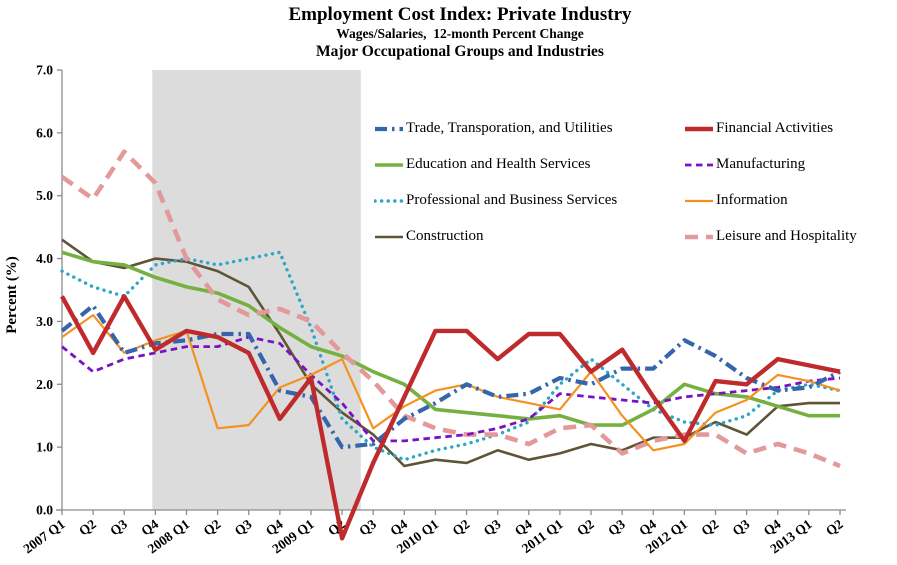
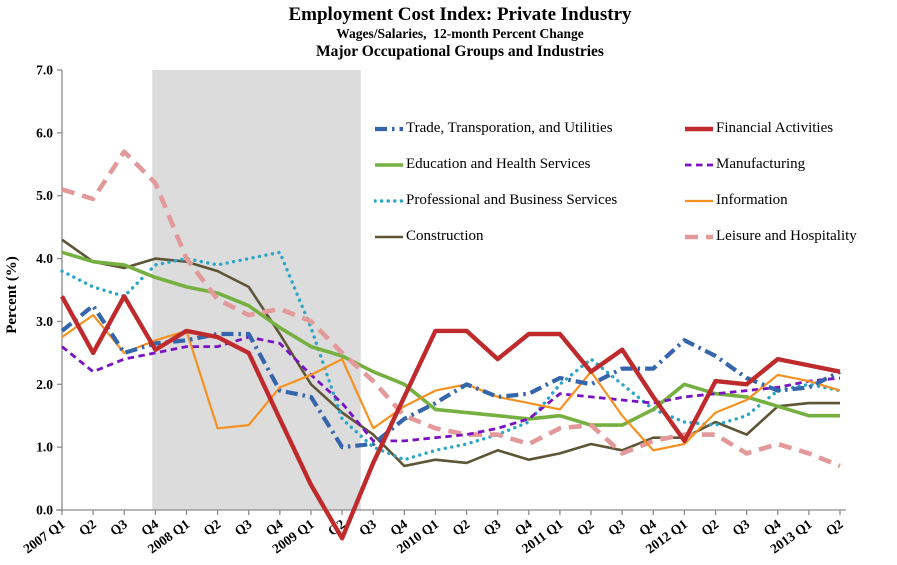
Leisure and Hospitality/2007 Q1: 5.3 -> 5.1
Financial Activities/2009 Q1: 2.1 -> 0.4
